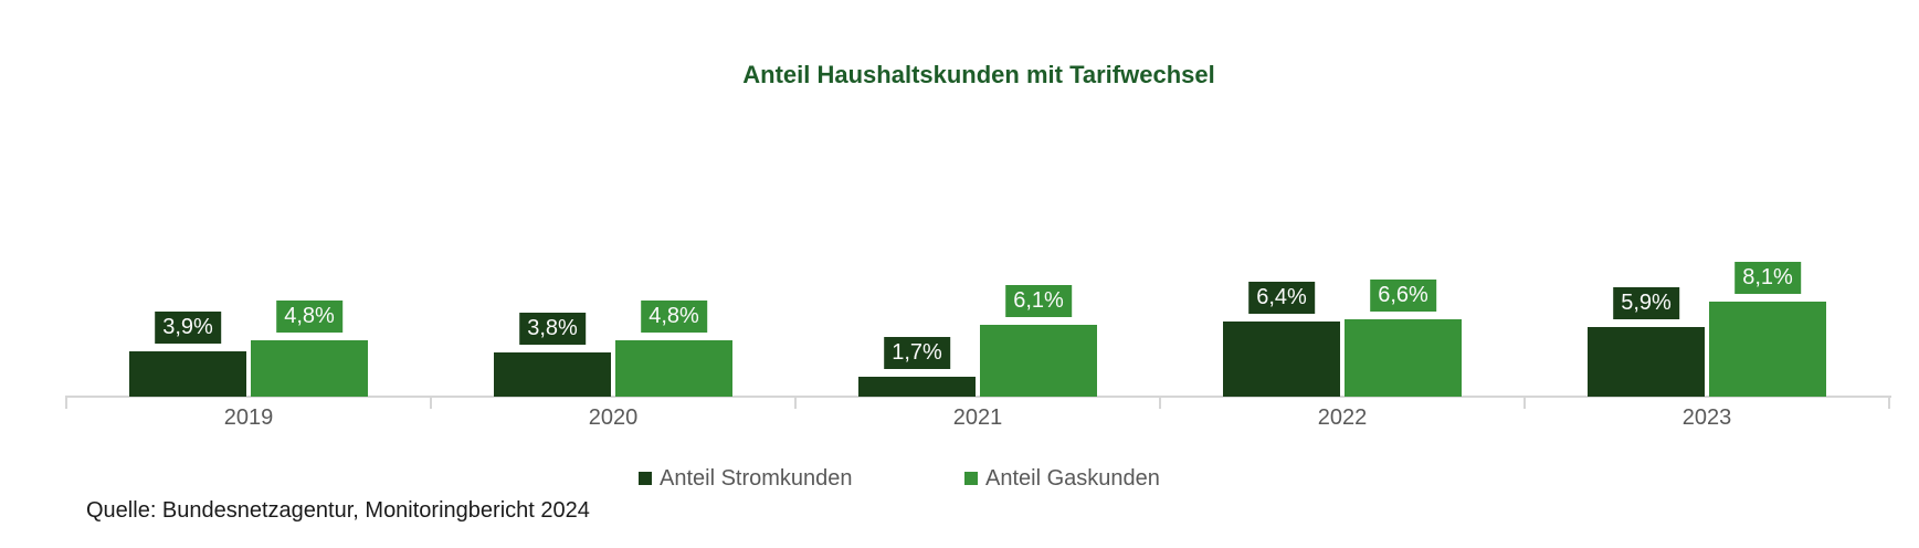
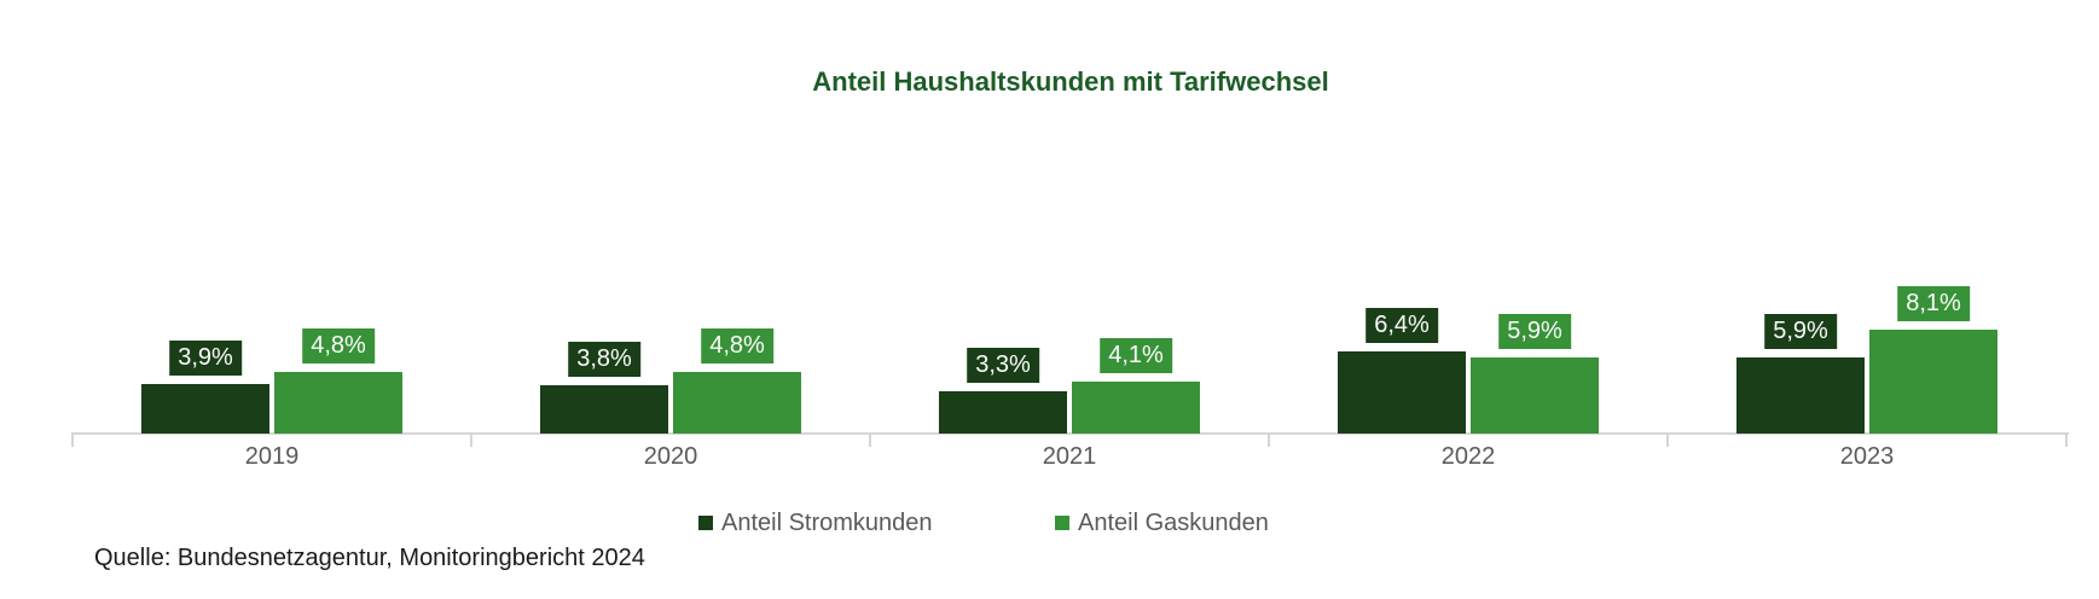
Anteil Stromkunden/2021: 1,7% -> 3,3%
Anteil Gaskunden/2021: 6,1% -> 4,1%
Anteil Gaskunden/2022: 6,6% -> 5,9%
